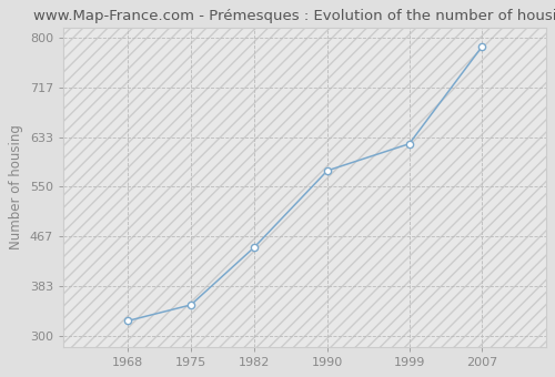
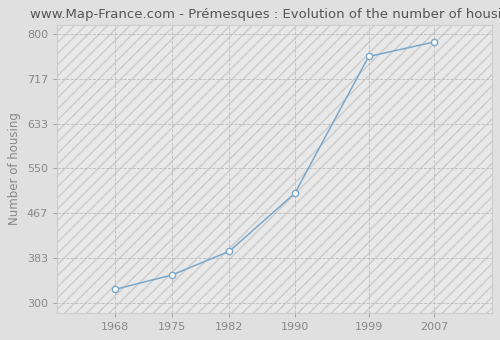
1982: 449 -> 396
1990: 577 -> 504
1999: 622 -> 758
